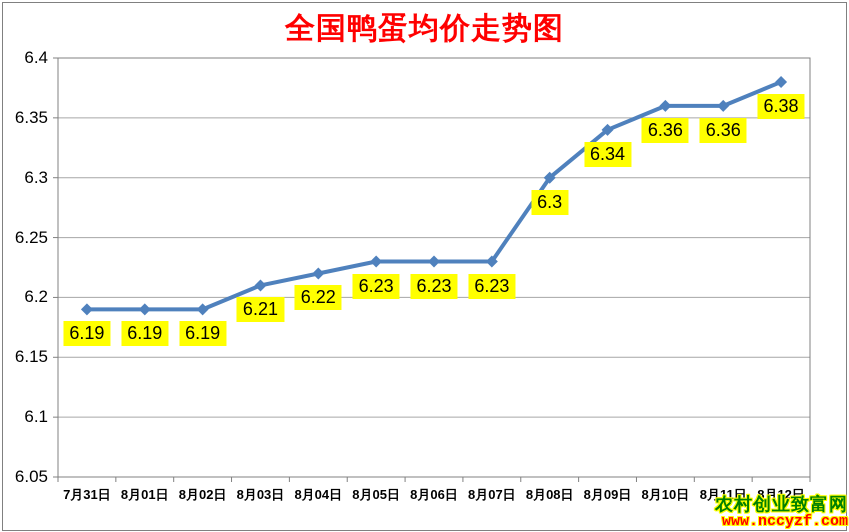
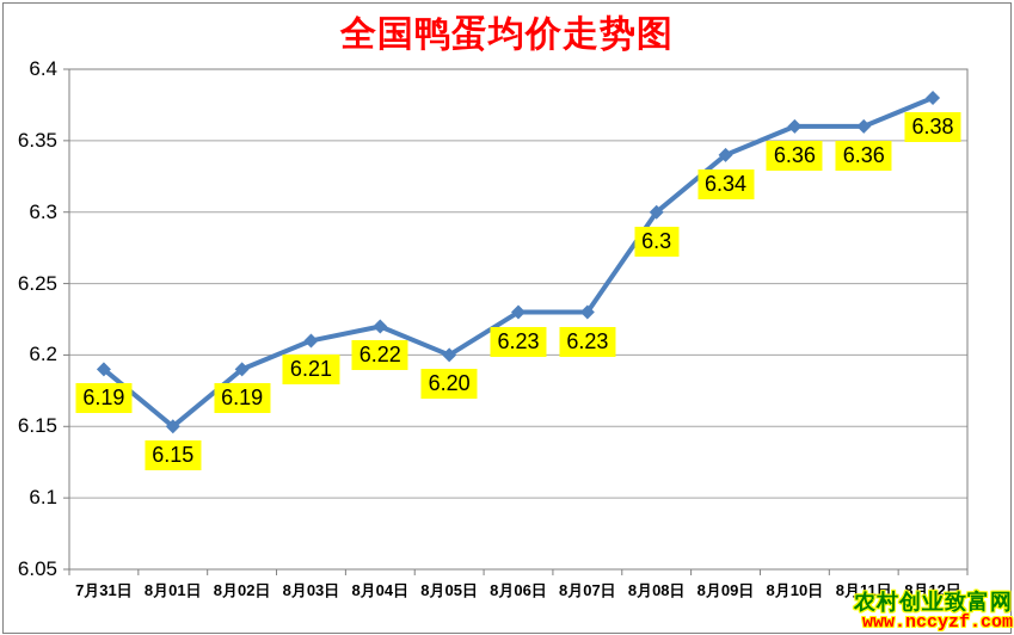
8月01日: 6.19 -> 6.15
8月05日: 6.23 -> 6.20
